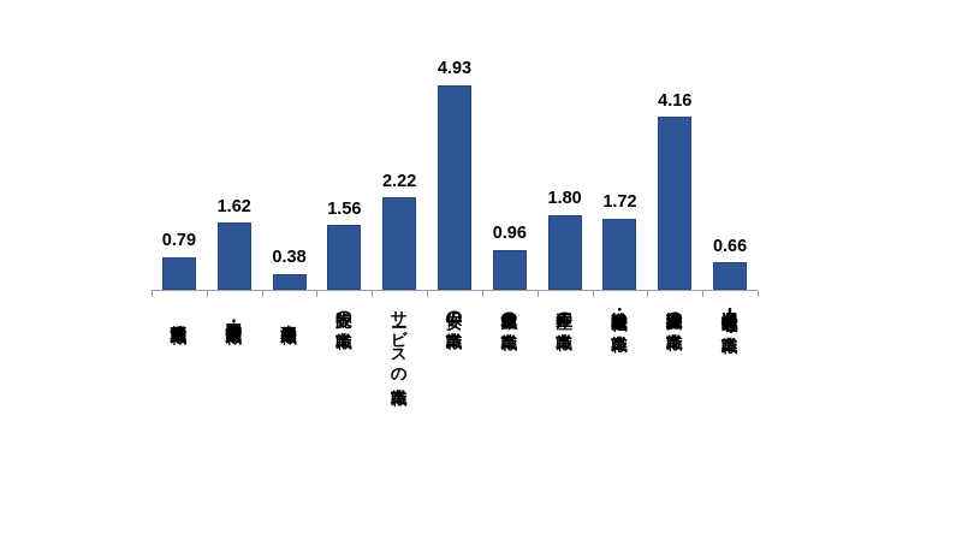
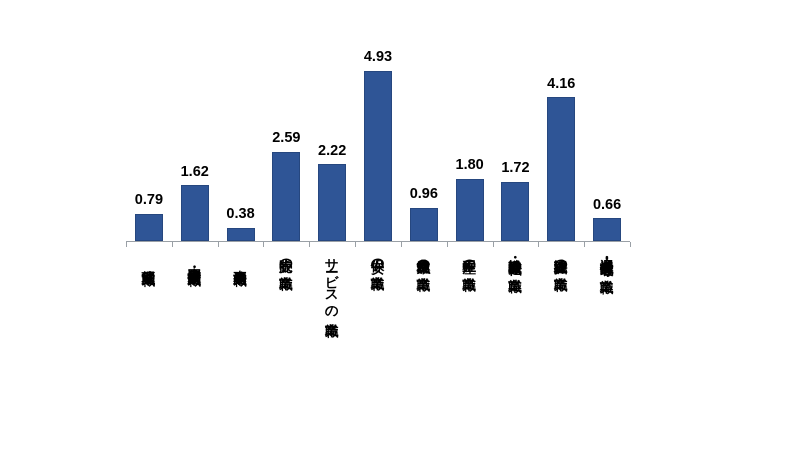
販売の職業: 1.56 -> 2.59
